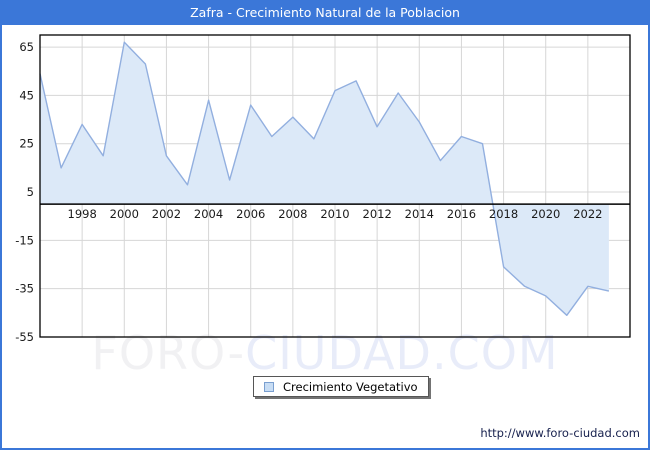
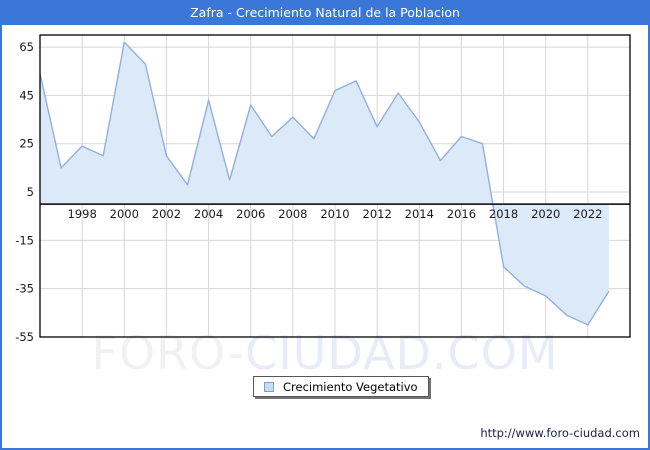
1998: 33 -> 24
2022: -34 -> -50
